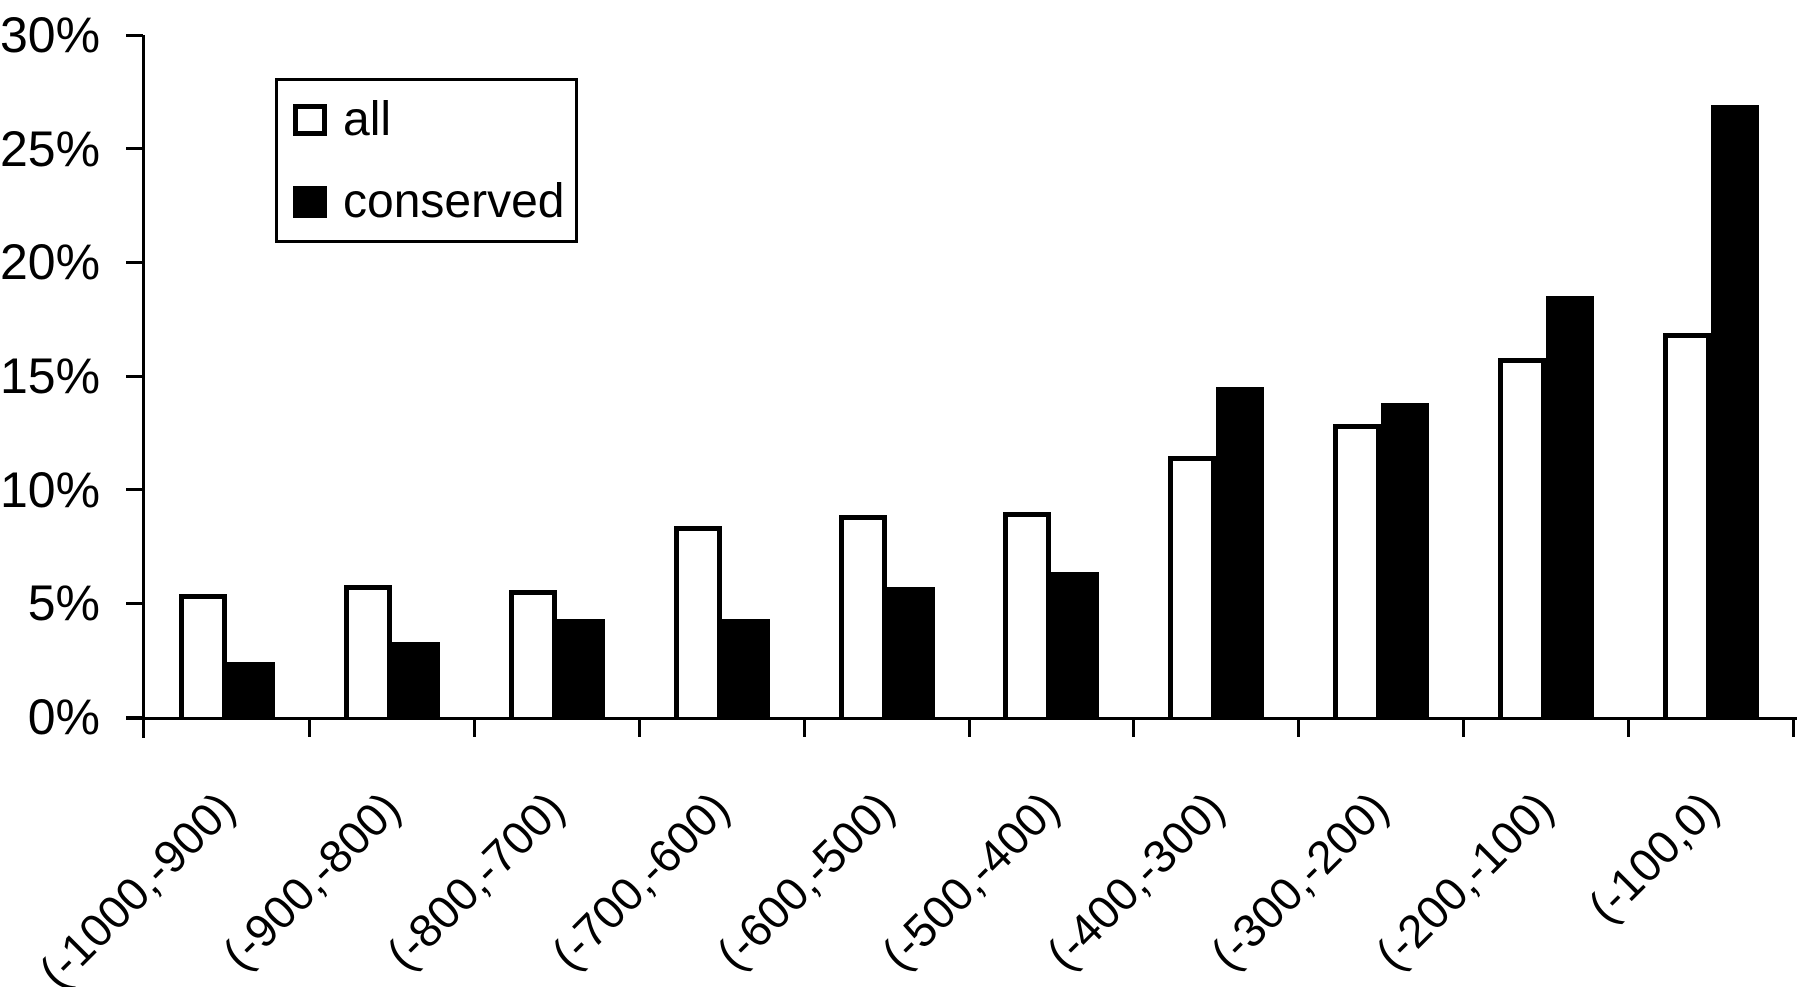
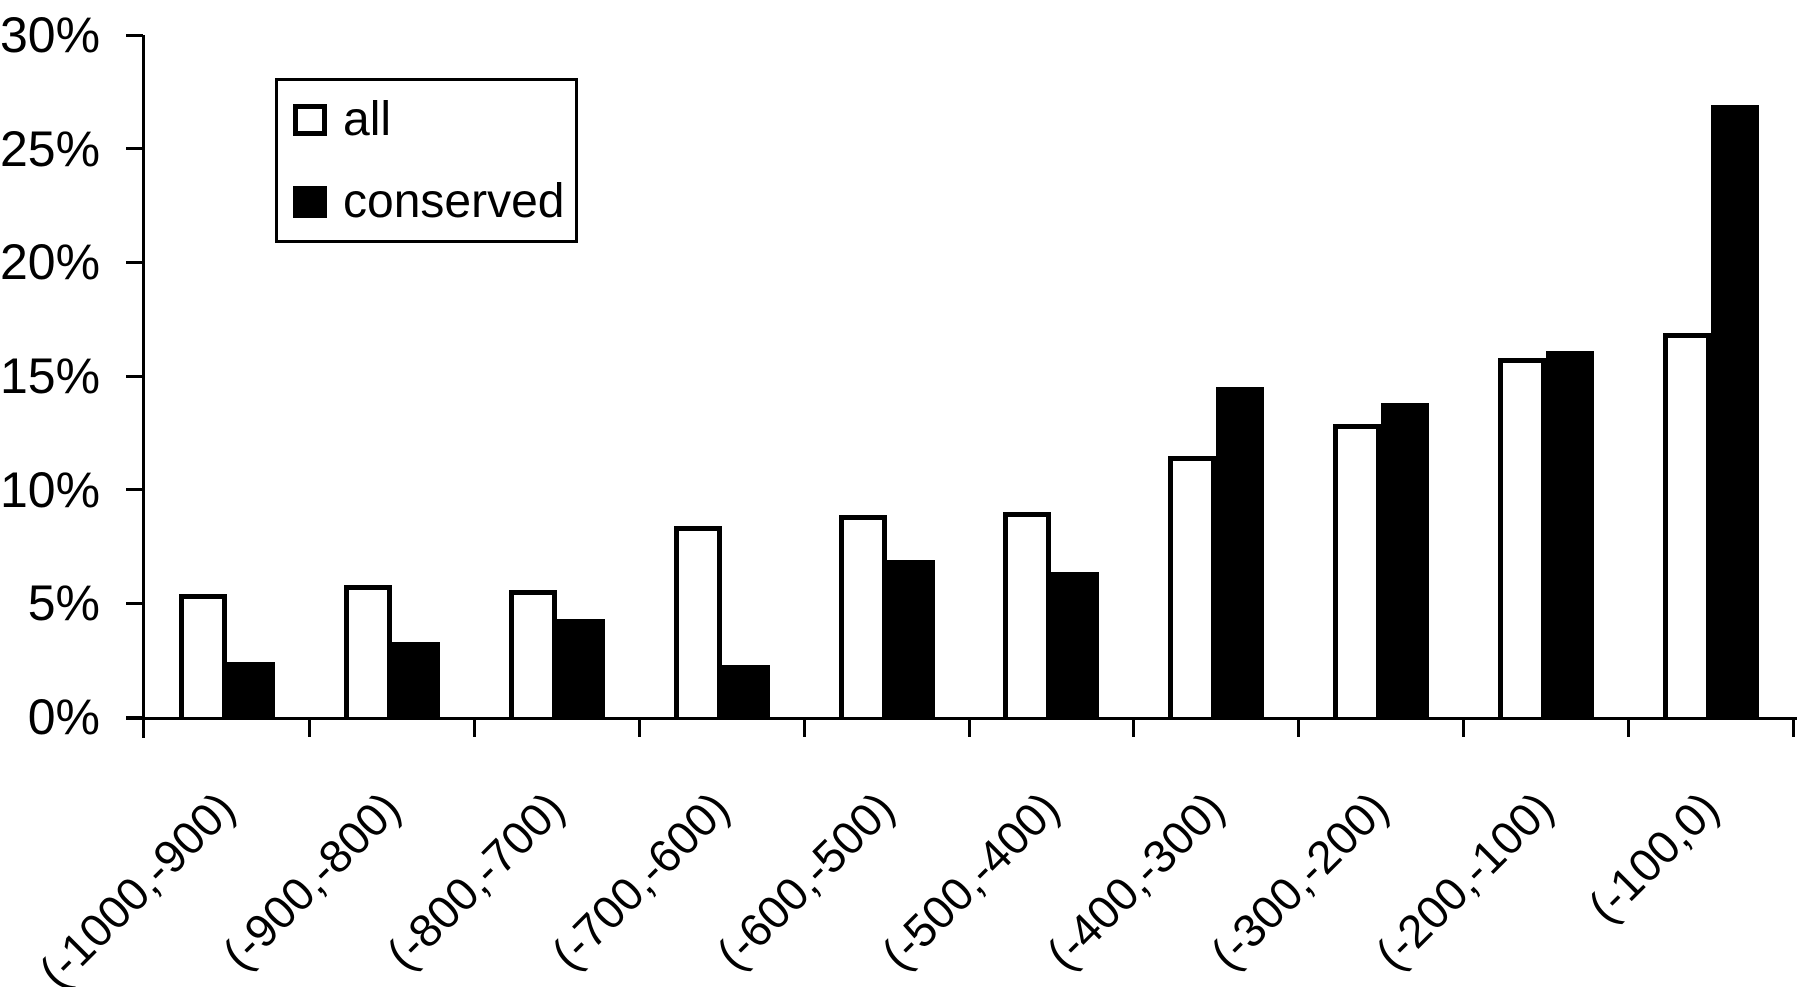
conserved/(-700,-600): 4.3% -> 2.3%
conserved/(-600,-500): 5.7% -> 6.9%
conserved/(-200,-100): 18.5% -> 16.1%
